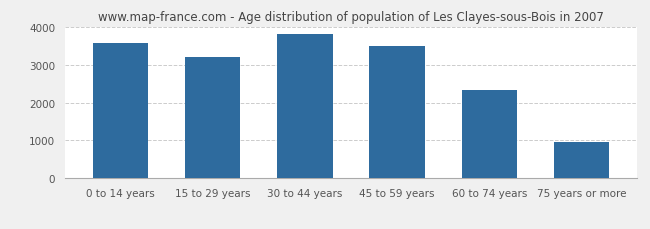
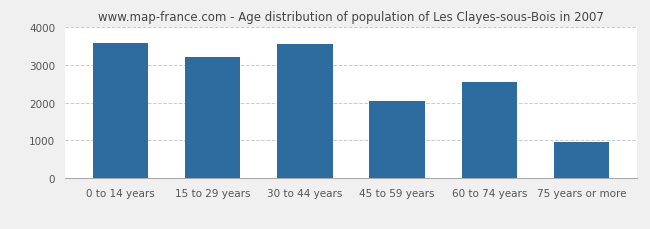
30 to 44 years: 3800 -> 3550
45 to 59 years: 3480 -> 2050
60 to 74 years: 2320 -> 2550
